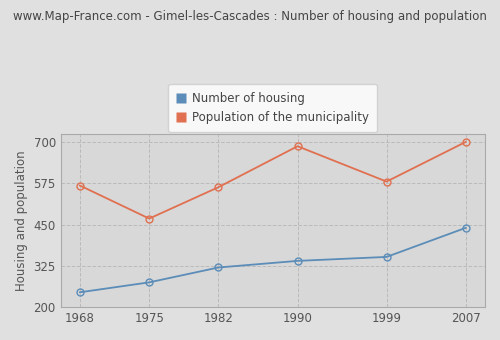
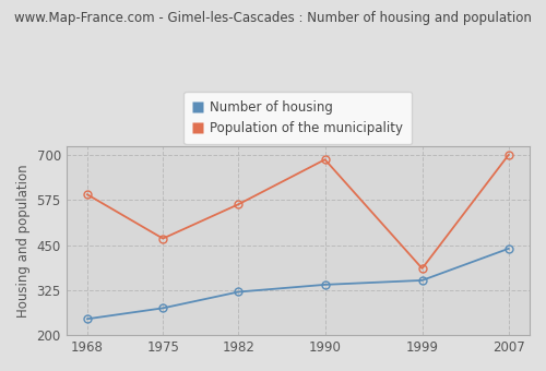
Population of the municipality/1968: 568 -> 590
Population of the municipality/1999: 580 -> 385
